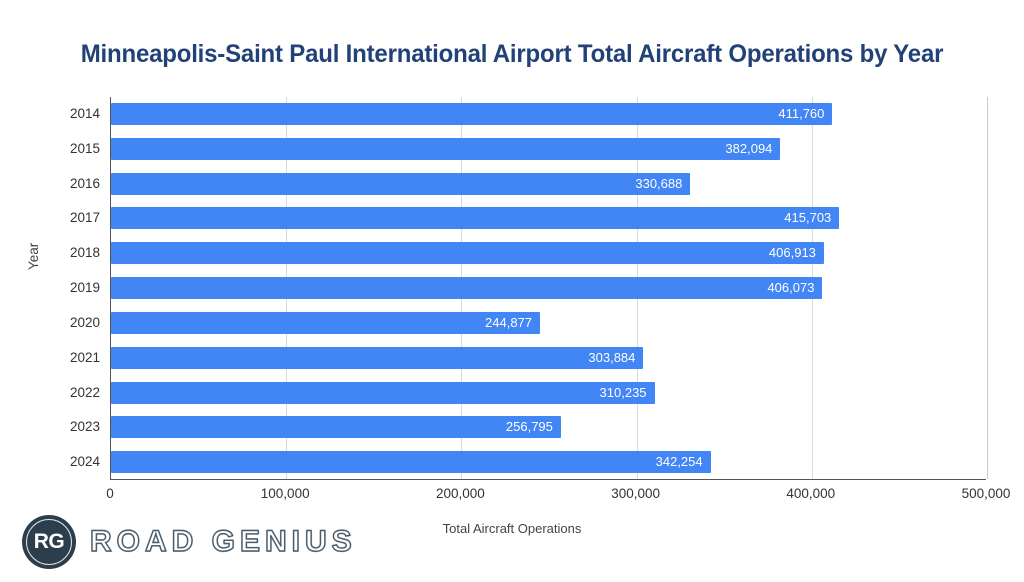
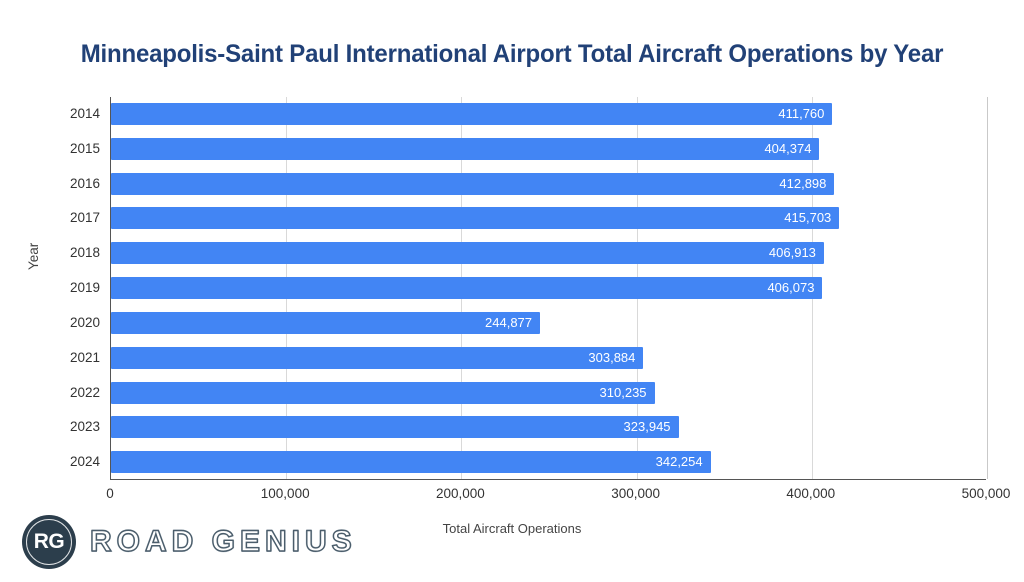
2015: 382,094 -> 404,374
2016: 330,688 -> 412,898
2023: 256,795 -> 323,945
